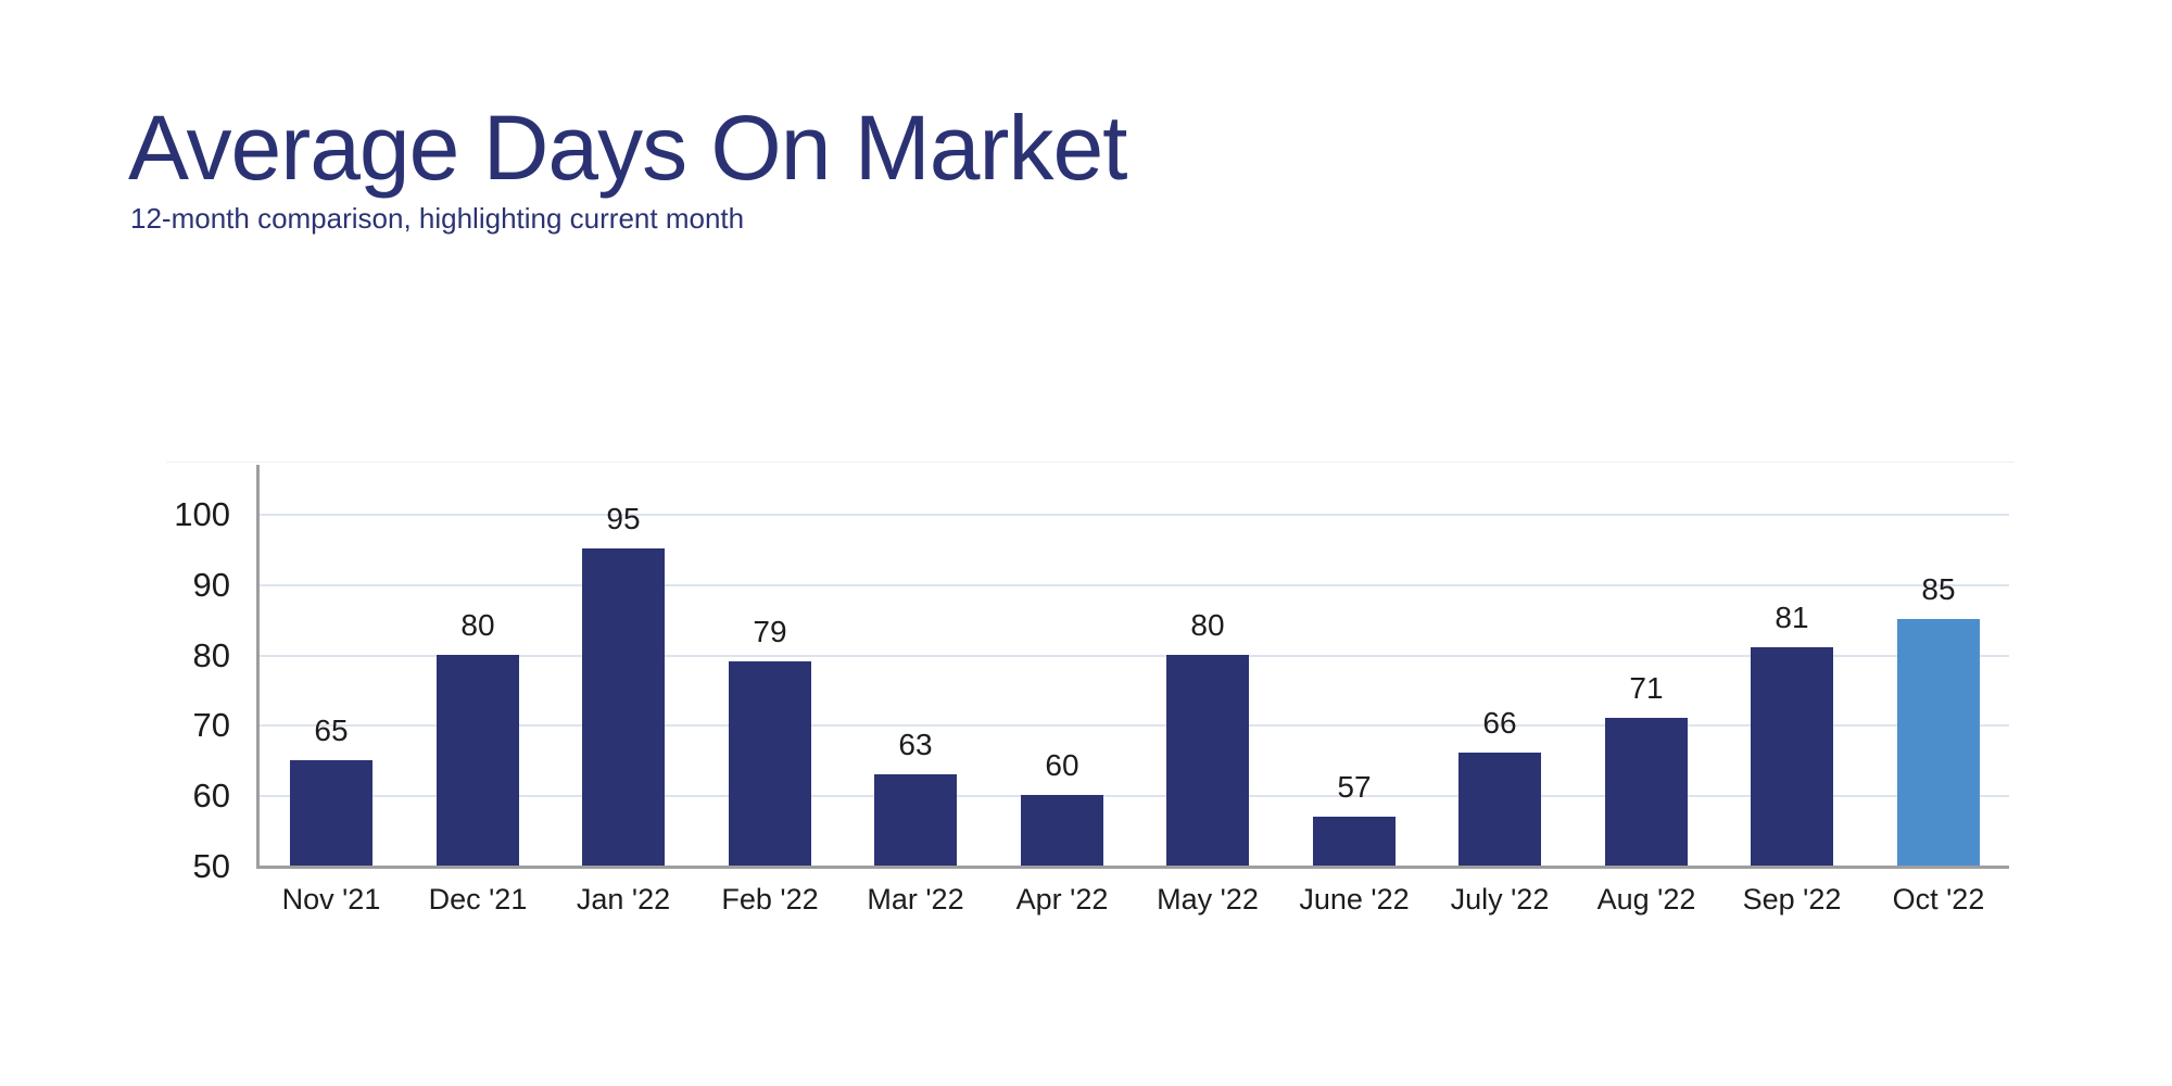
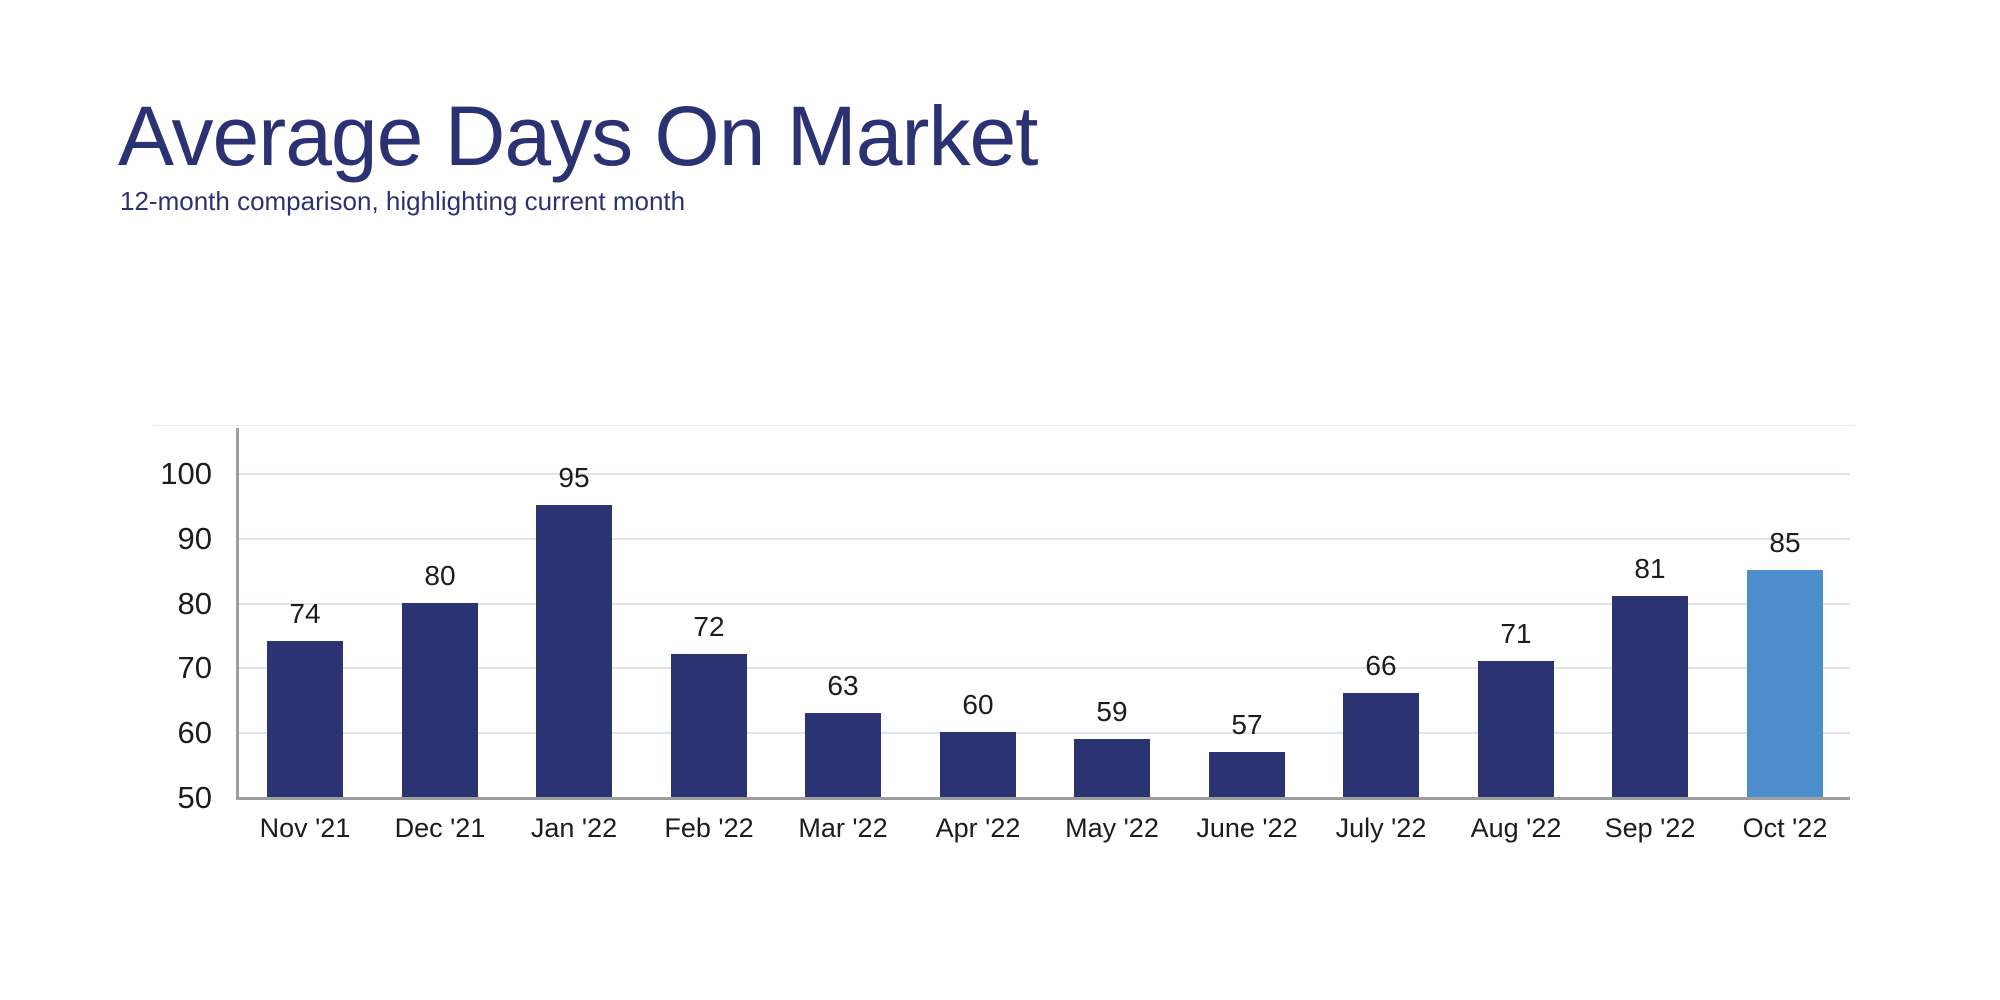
Nov '21: 65 -> 74
Feb '22: 79 -> 72
May '22: 80 -> 59
